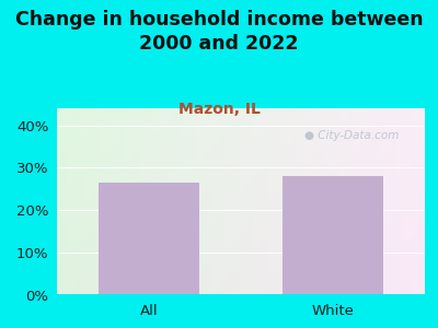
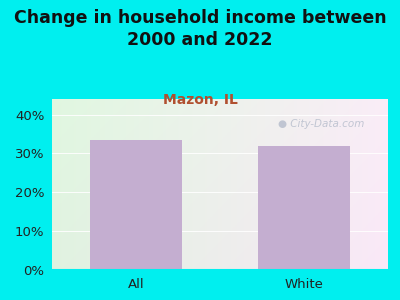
All: 26.5% -> 33.5%
White: 28.0% -> 32.0%
